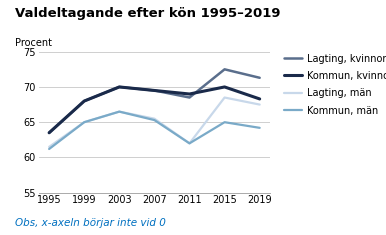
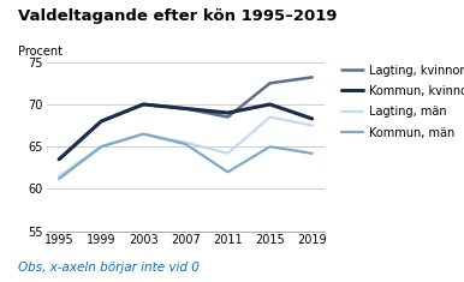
Lagting, män/2011: 62.0 -> 64.2
Lagting, kvinnor/2019: 71.3 -> 73.2
